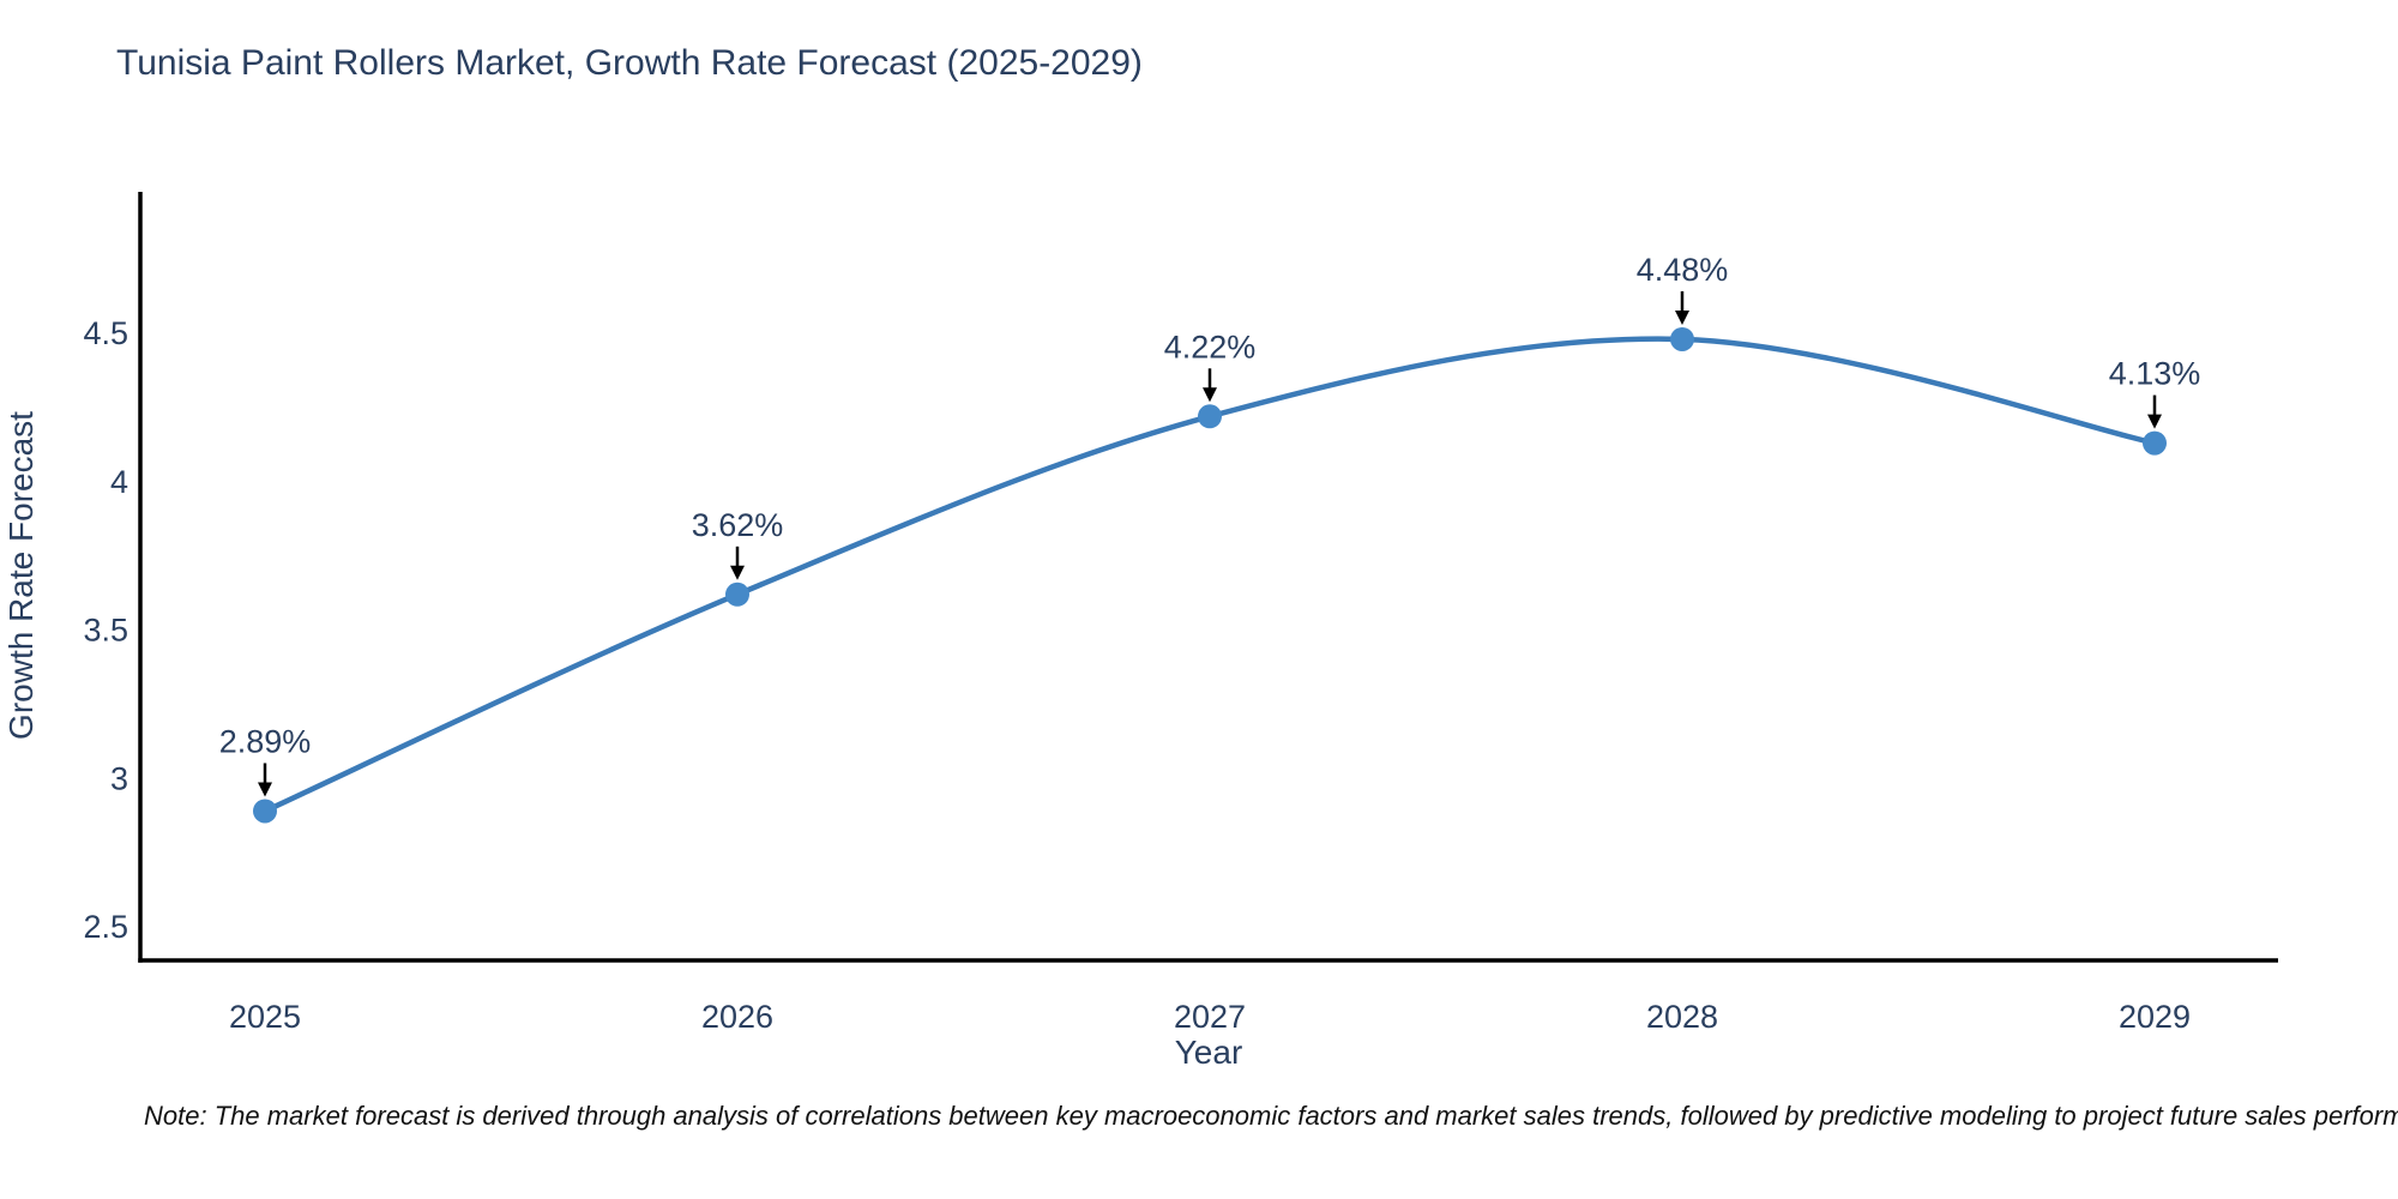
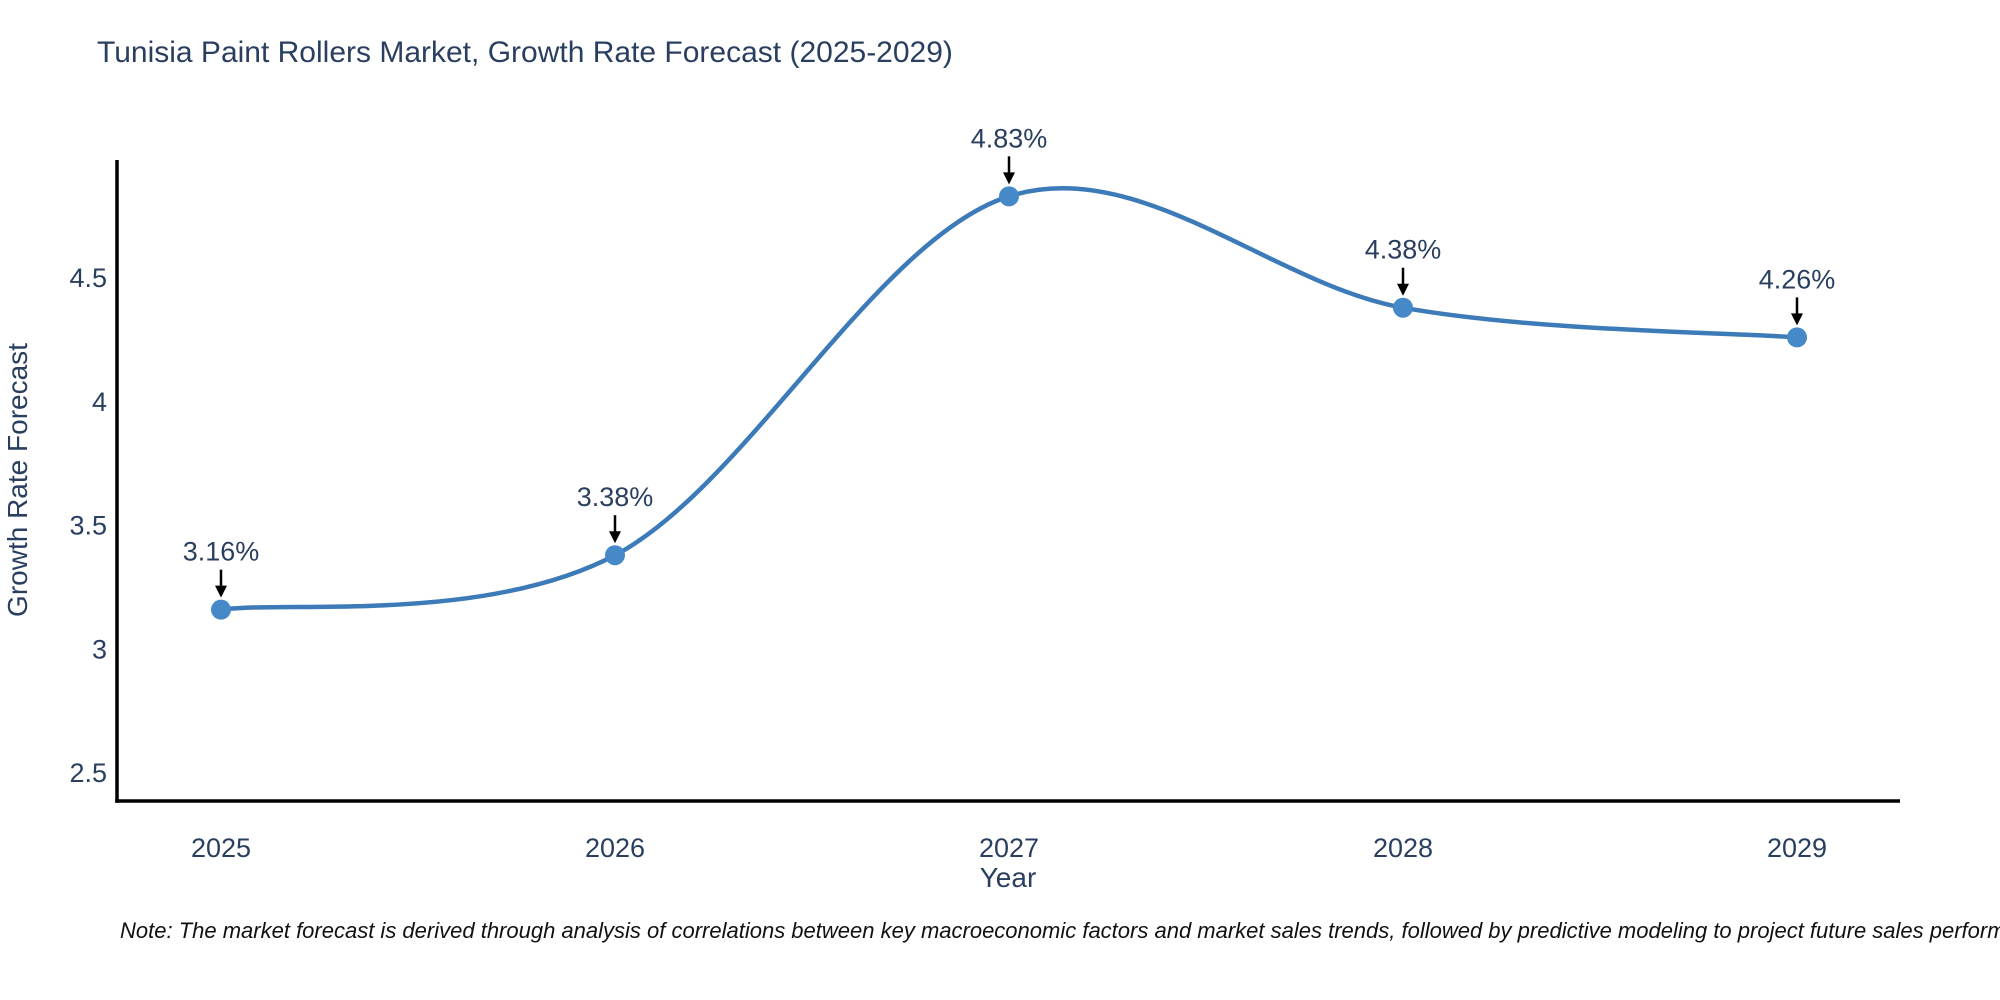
2025: 2.89% -> 3.16%
2026: 3.62% -> 3.38%
2027: 4.22% -> 4.83%
2028: 4.48% -> 4.38%
2029: 4.13% -> 4.26%
